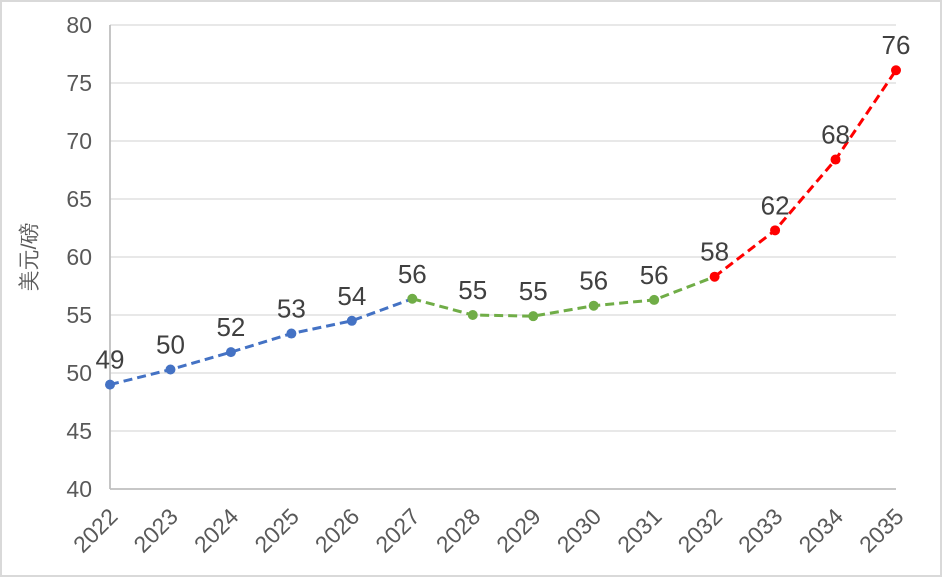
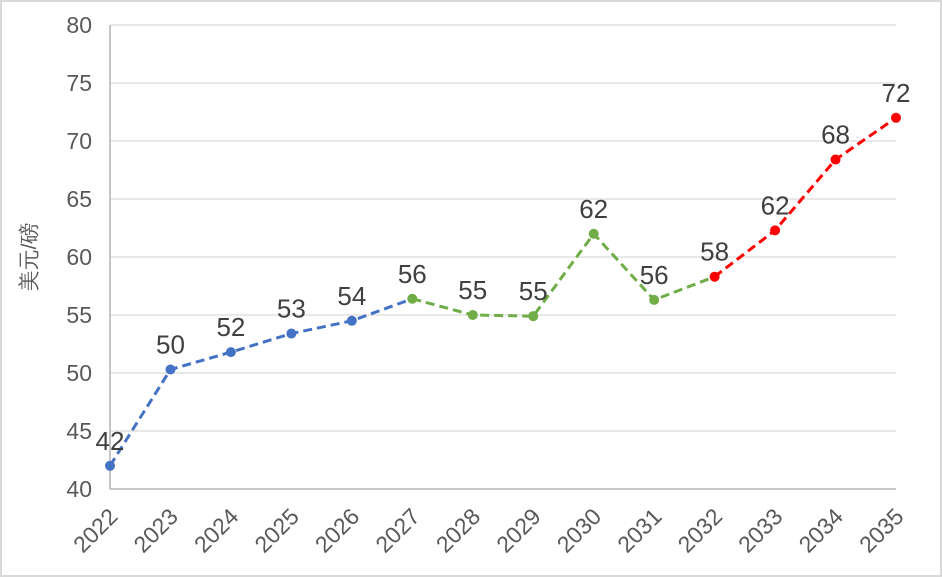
2022: 49 -> 42
2030: 56 -> 62
2035: 76 -> 72
